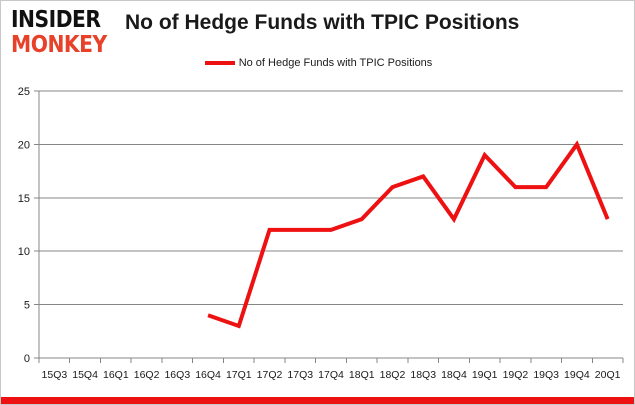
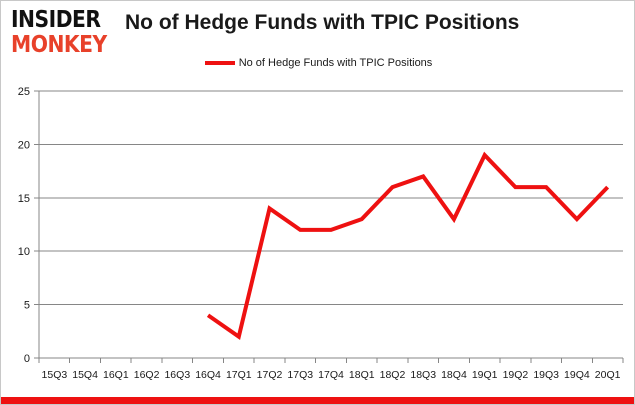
17Q1: 3 -> 2
17Q2: 12 -> 14
19Q4: 20 -> 13
20Q1: 13 -> 16
